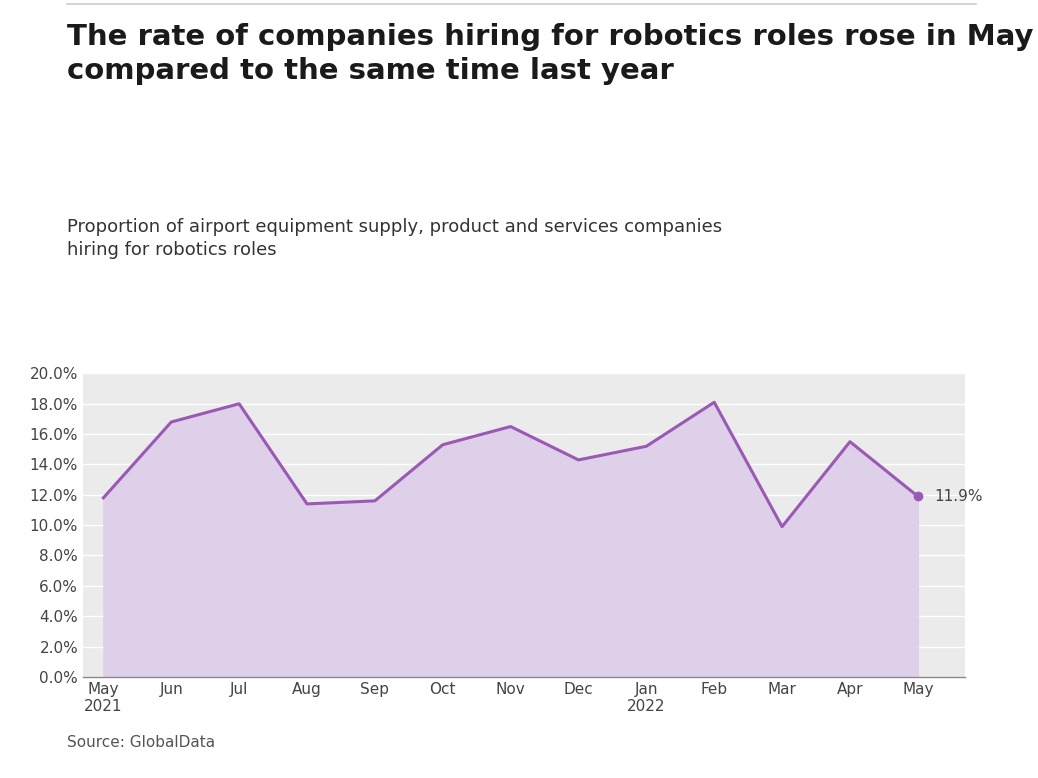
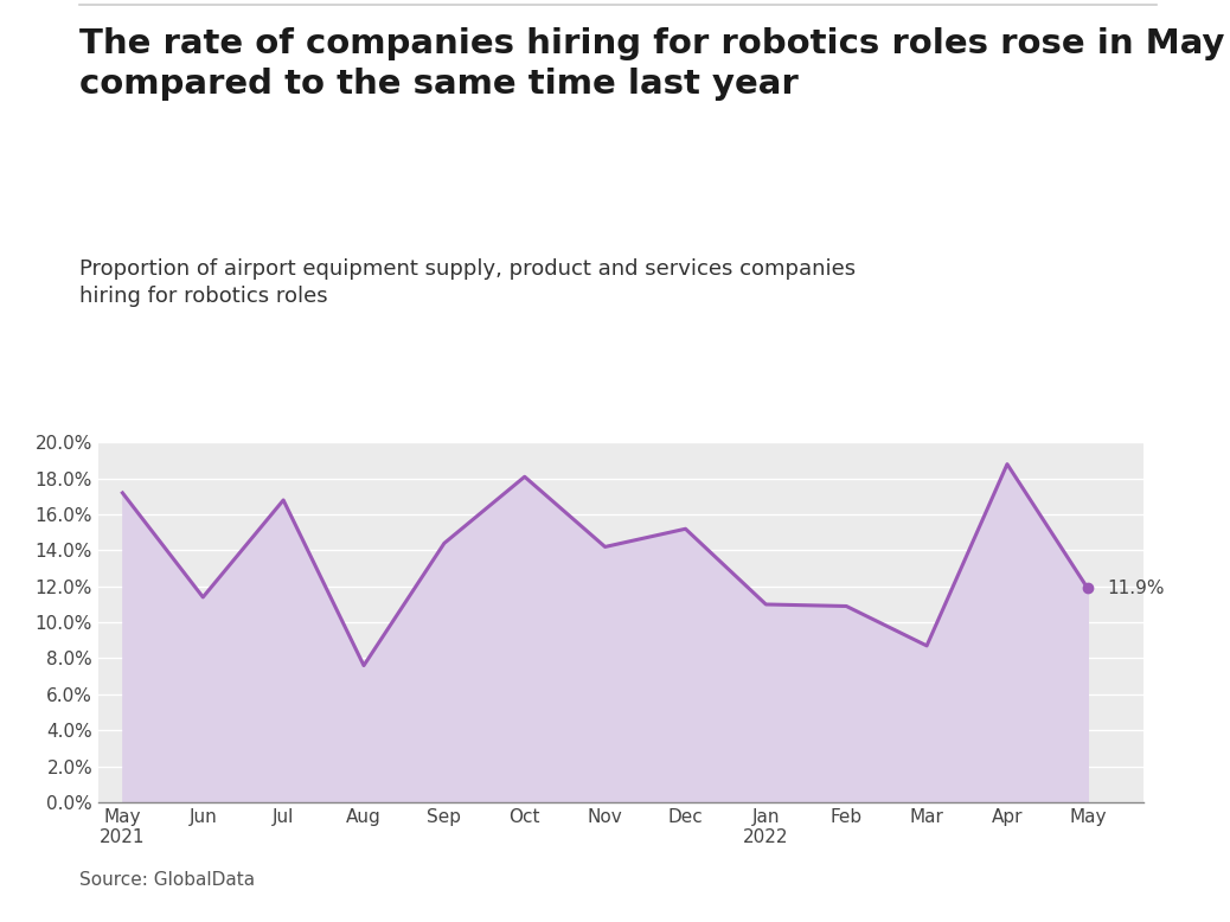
May 2021: 11.8% -> 17.2%
Jun: 16.8% -> 11.4%
Jul: 18.0% -> 16.8%
Aug: 11.4% -> 7.6%
Sep: 11.6% -> 14.4%
Oct: 15.3% -> 18.1%
Nov: 16.5% -> 14.2%
Dec: 14.3% -> 15.2%
Jan 2022: 15.2% -> 11.0%
Feb: 18.1% -> 10.9%
Mar: 9.9% -> 8.7%
Apr: 15.5% -> 18.8%
